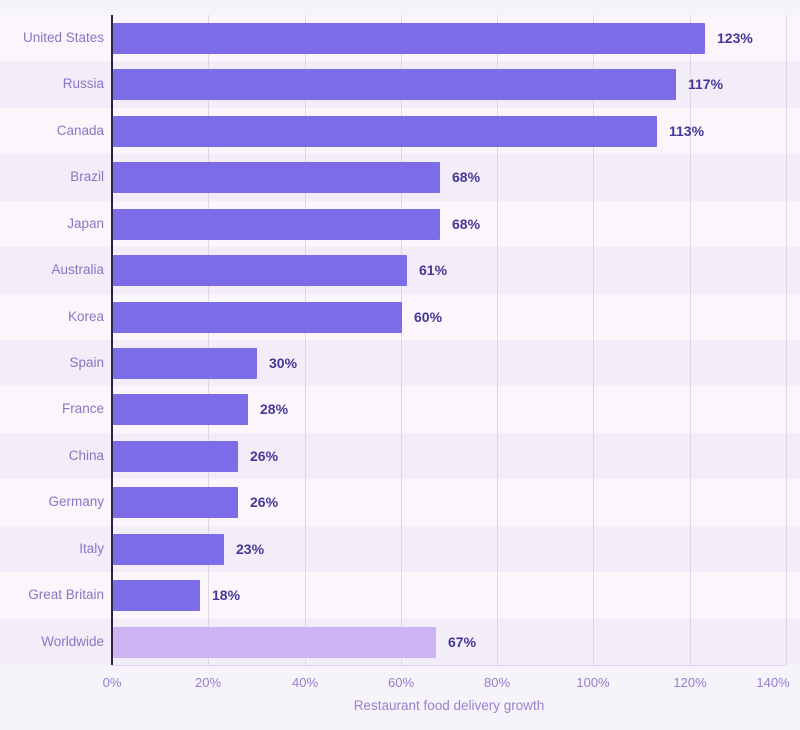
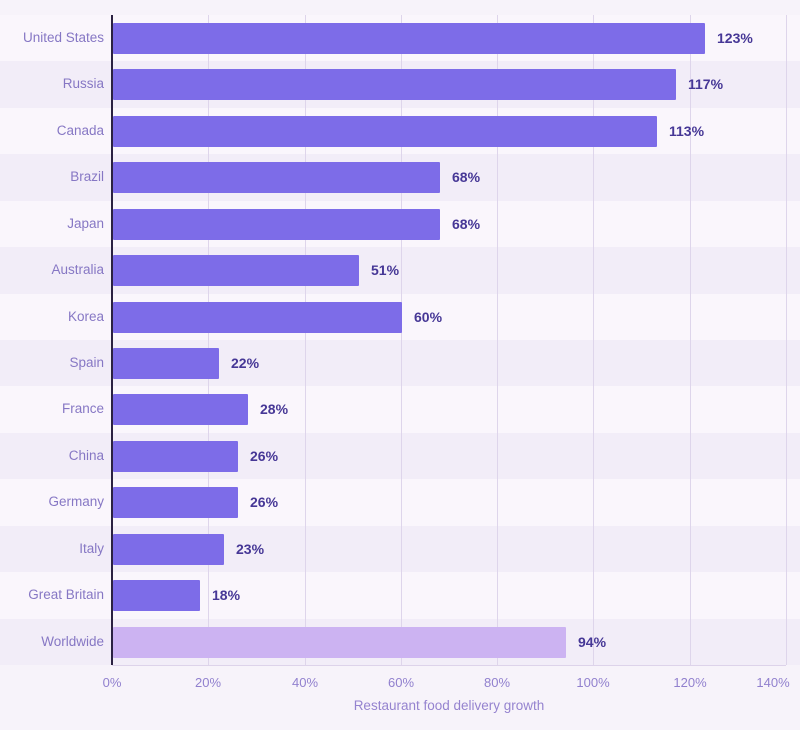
Australia: 61% -> 51%
Spain: 30% -> 22%
Worldwide: 67% -> 94%
